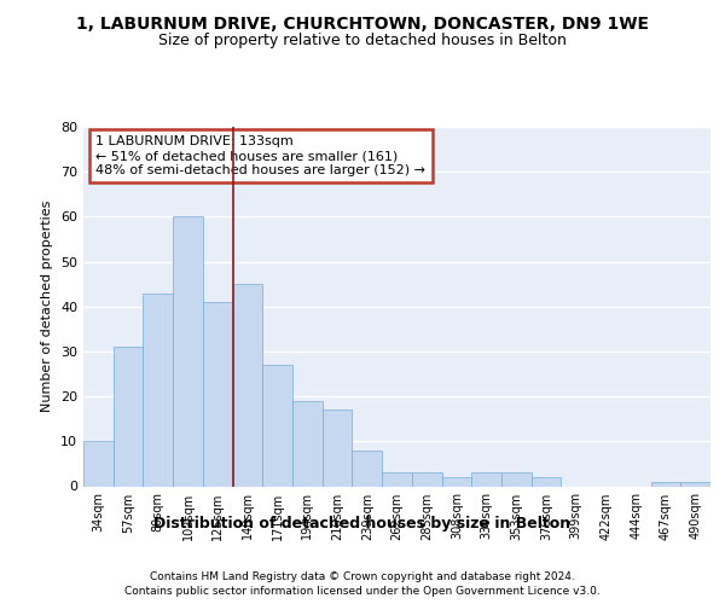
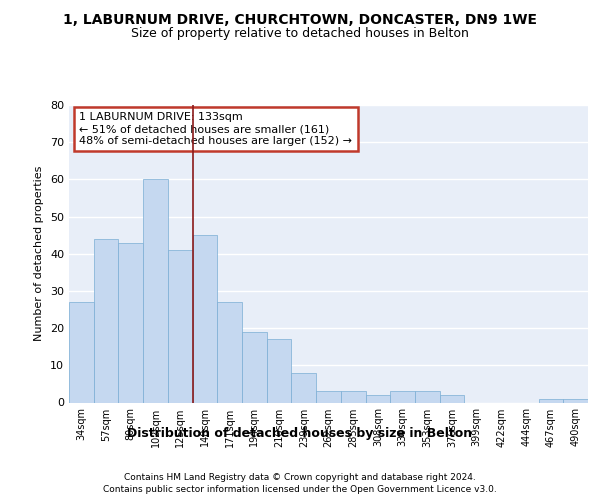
34sqm: 10 -> 27
57sqm: 31 -> 44
